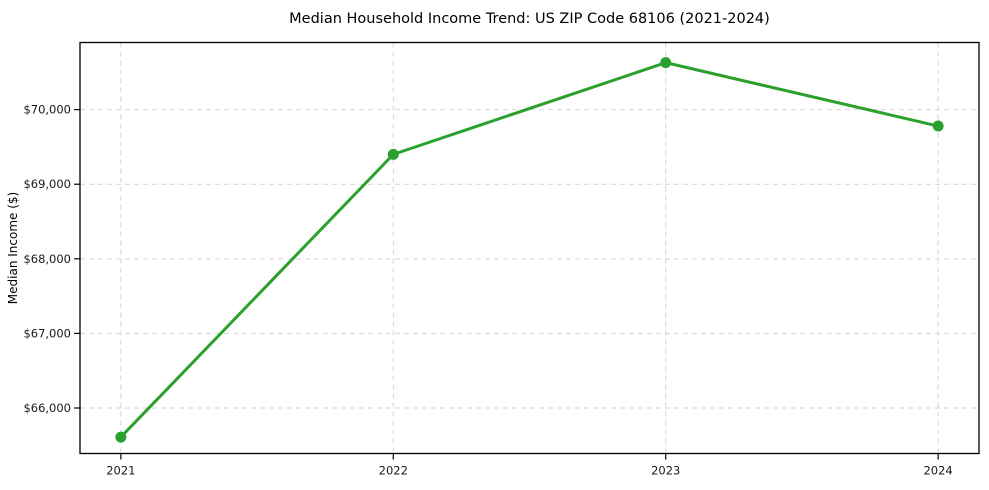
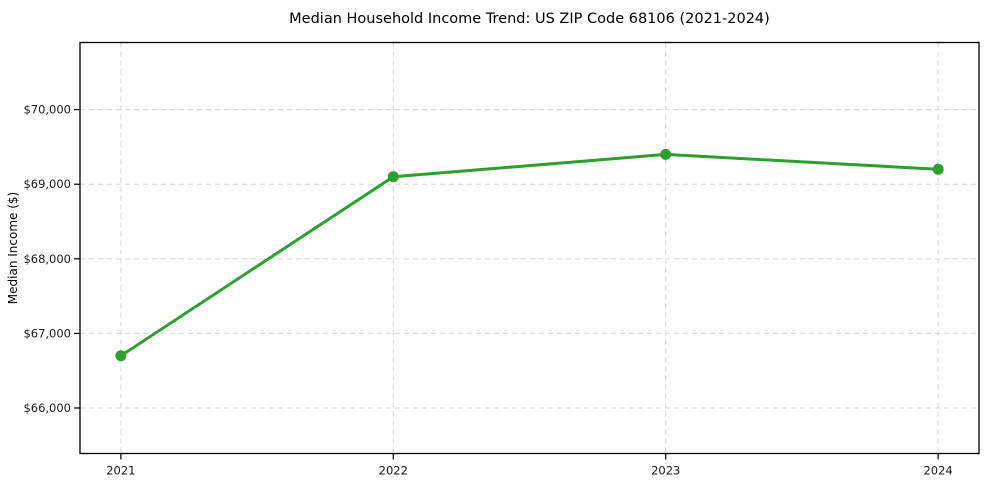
2021: $65600 -> $66700
2022: $69400 -> $69100
2023: $70600 -> $69400
2024: $69800 -> $69200
